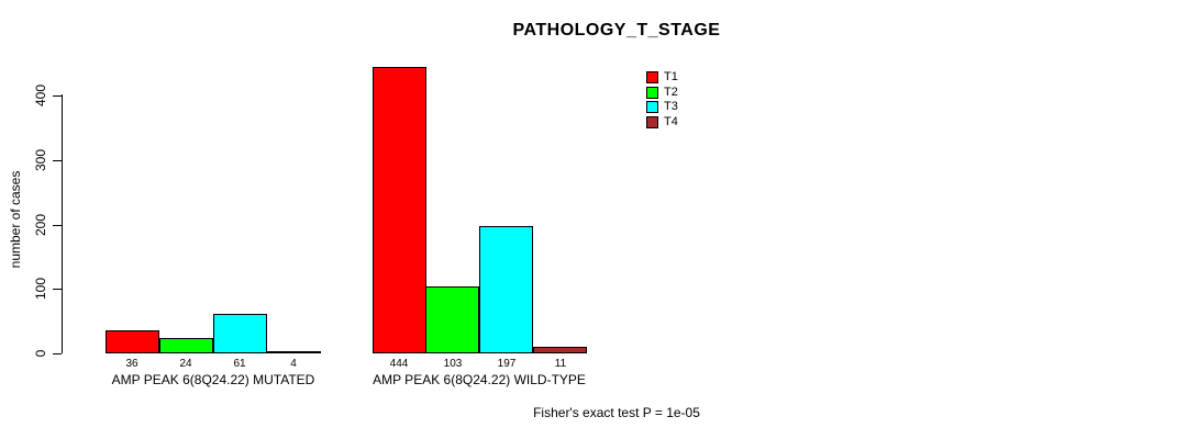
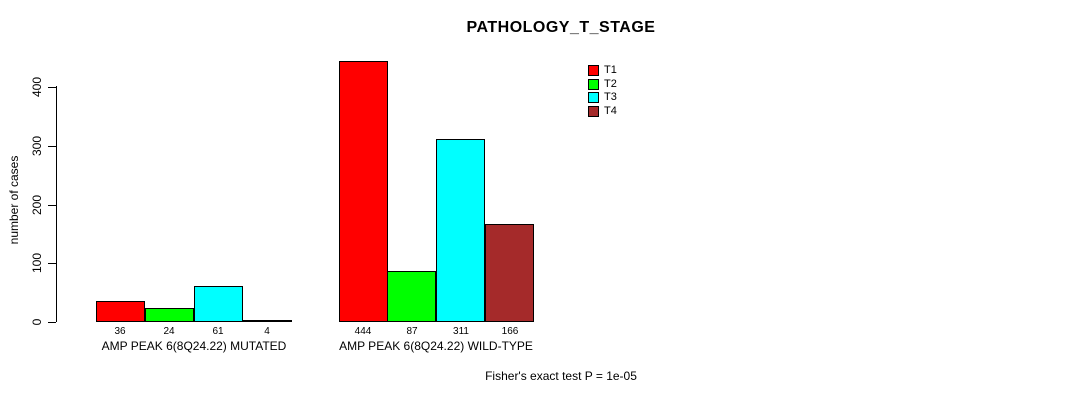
T2/AMP PEAK 6(8Q24.22) WILD-TYPE: 103 -> 87
T3/AMP PEAK 6(8Q24.22) WILD-TYPE: 197 -> 311
T4/AMP PEAK 6(8Q24.22) WILD-TYPE: 11 -> 166
